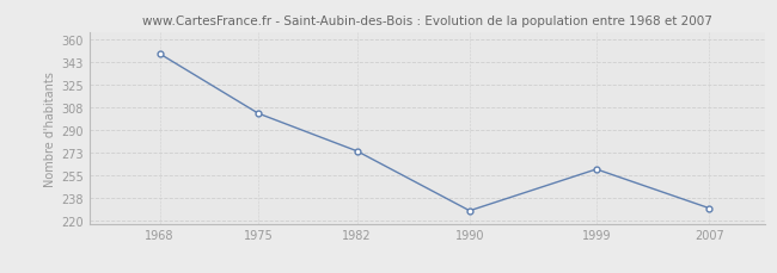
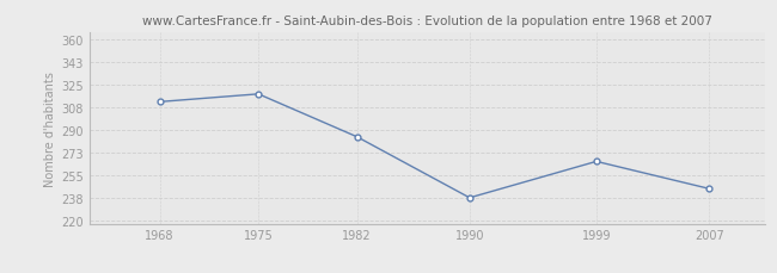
1968: 349 -> 312
1975: 303 -> 318
1982: 274 -> 285
1990: 228 -> 238
1999: 260 -> 266
2007: 230 -> 245
